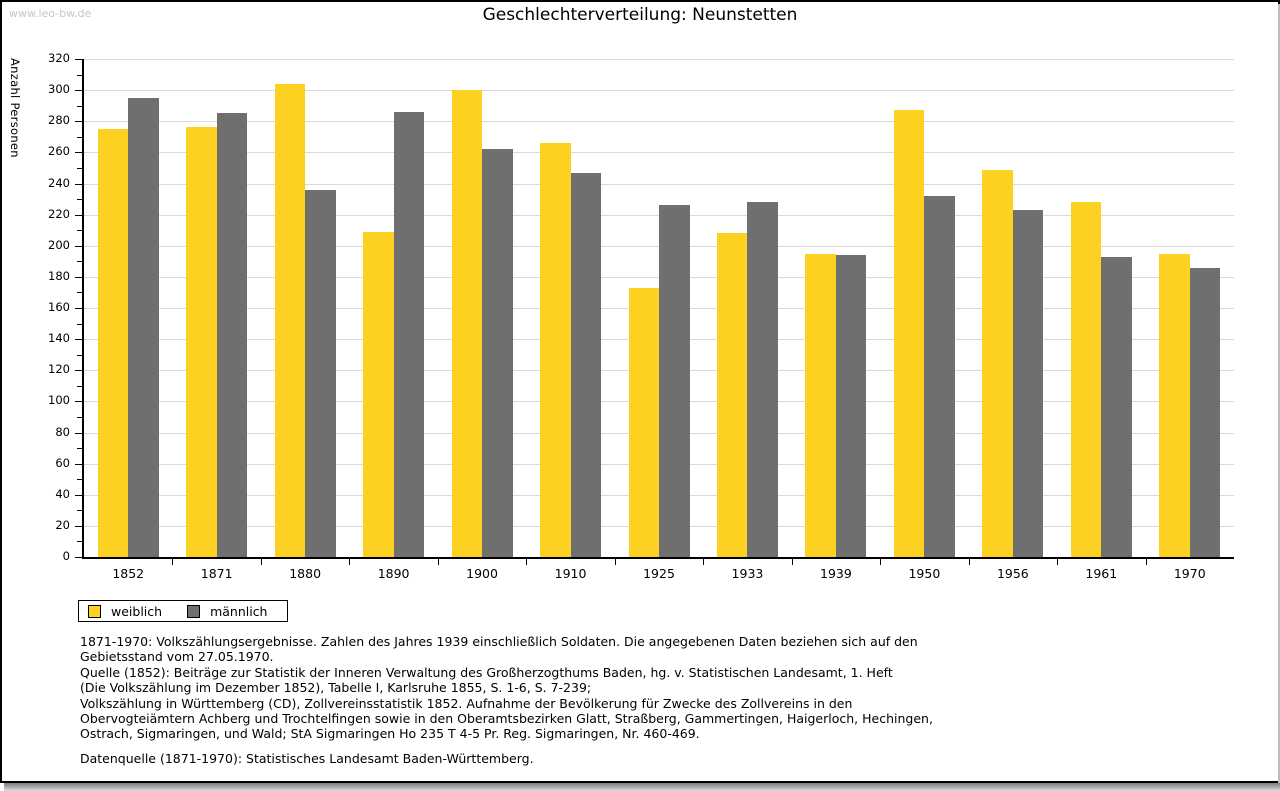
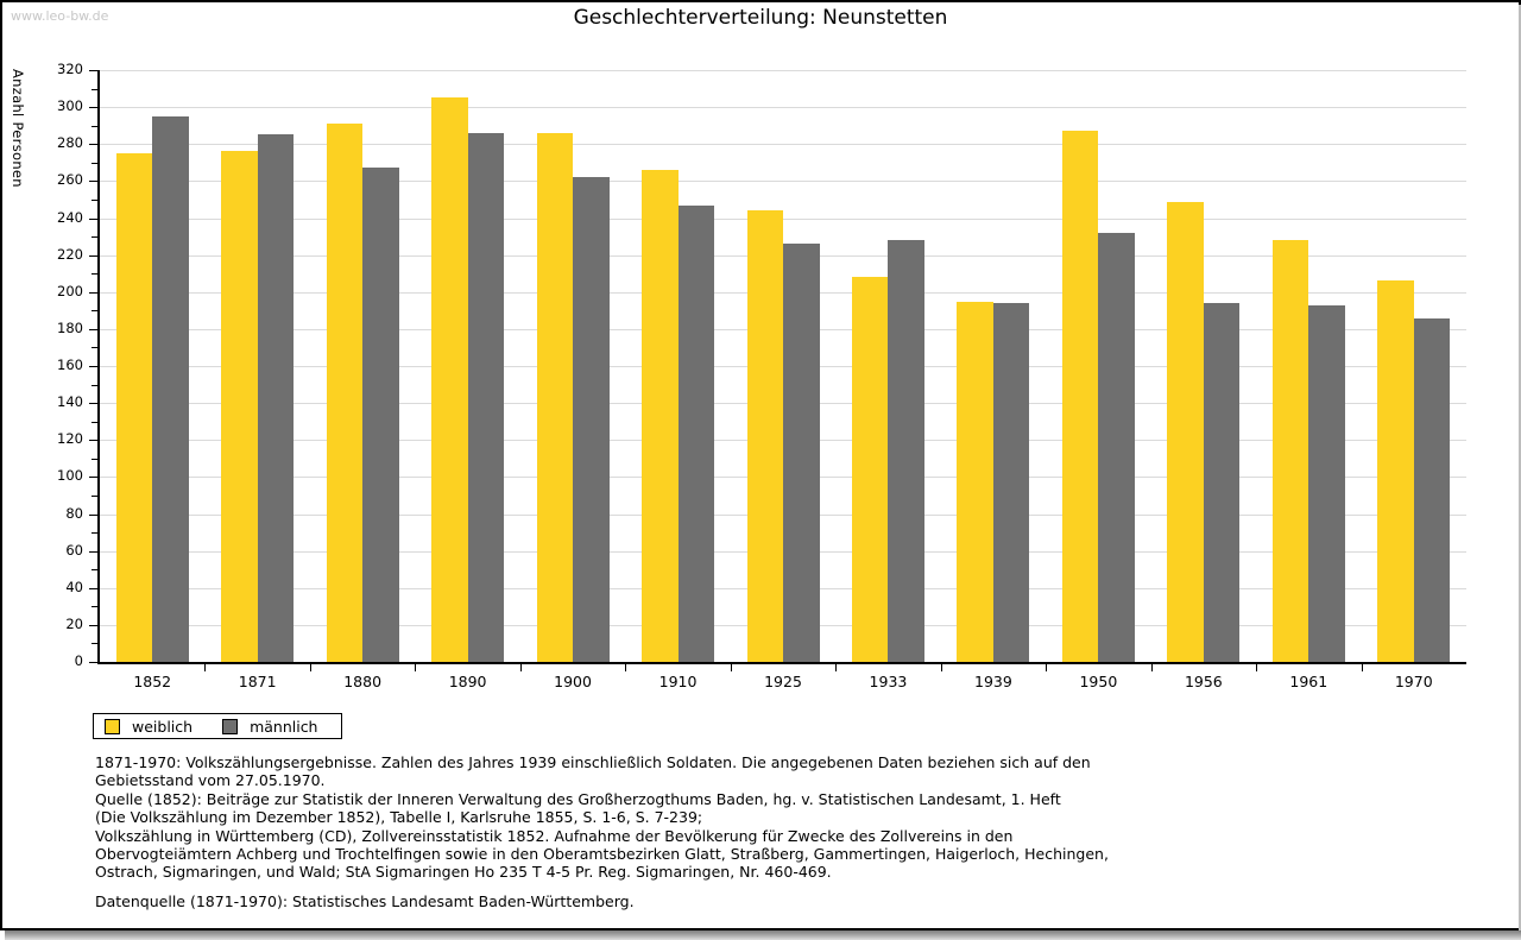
weiblich/1880: 304 -> 291
männlich/1880: 236 -> 267
weiblich/1890: 209 -> 305
weiblich/1900: 300 -> 286
weiblich/1925: 173 -> 244
männlich/1956: 223 -> 194
weiblich/1970: 195 -> 206
